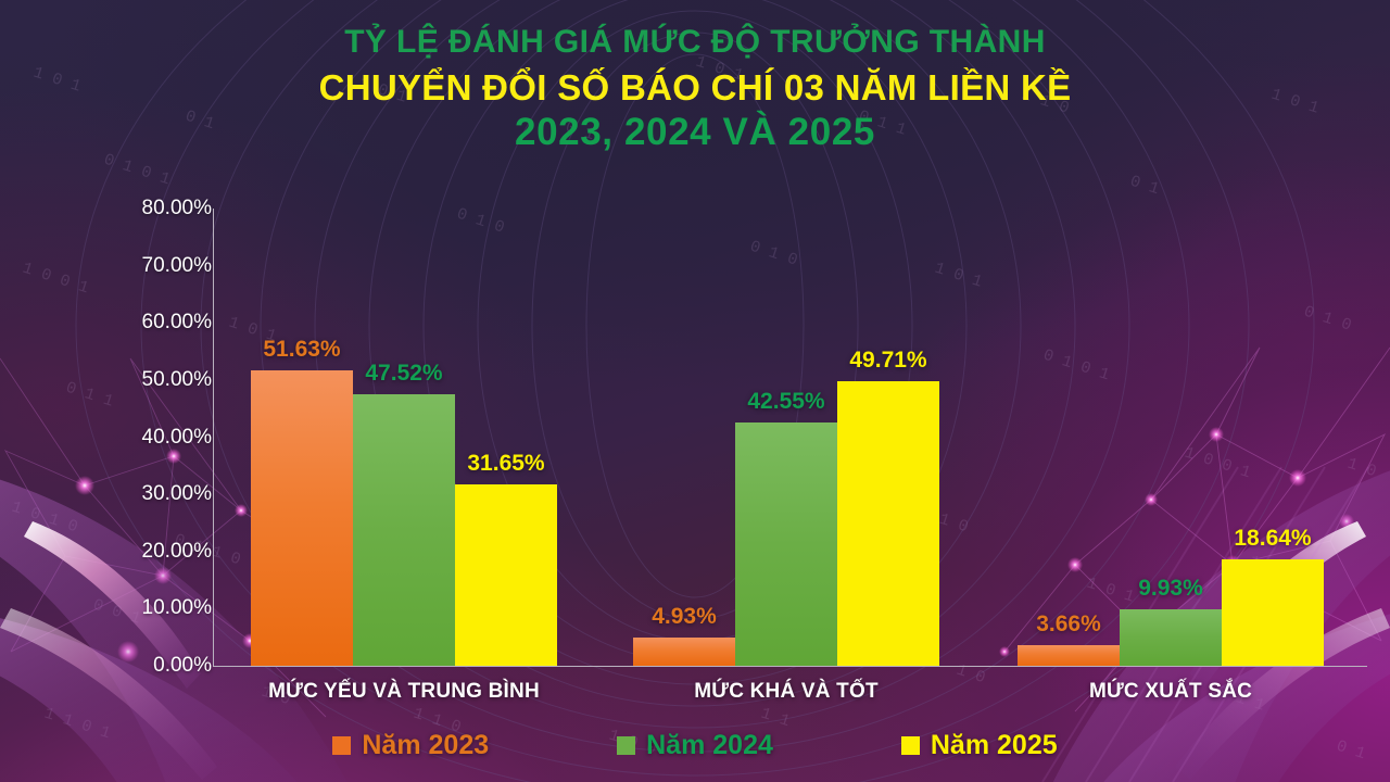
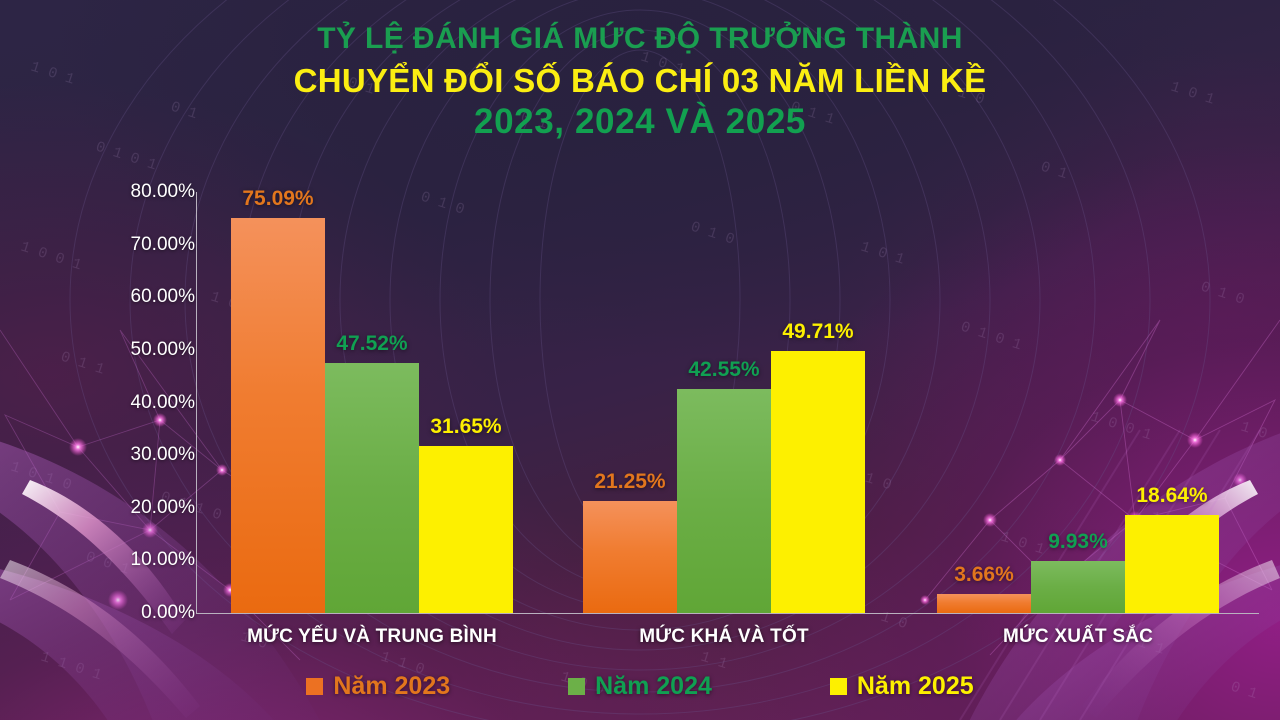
Năm 2023/MỨC YẾU VÀ TRUNG BÌNH: 51.63% -> 75.09%
Năm 2023/MỨC KHÁ VÀ TỐT: 4.93% -> 21.25%
